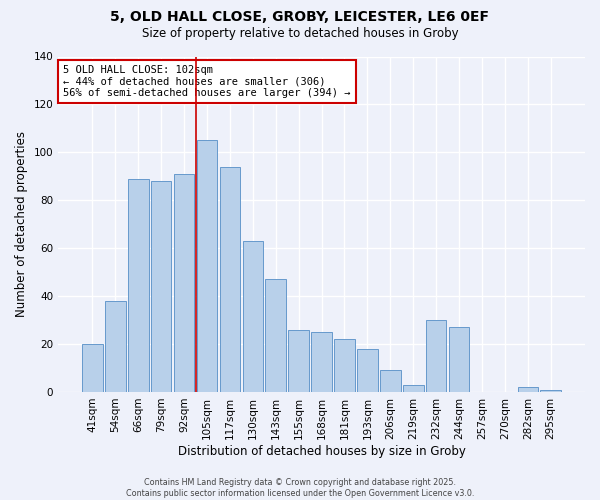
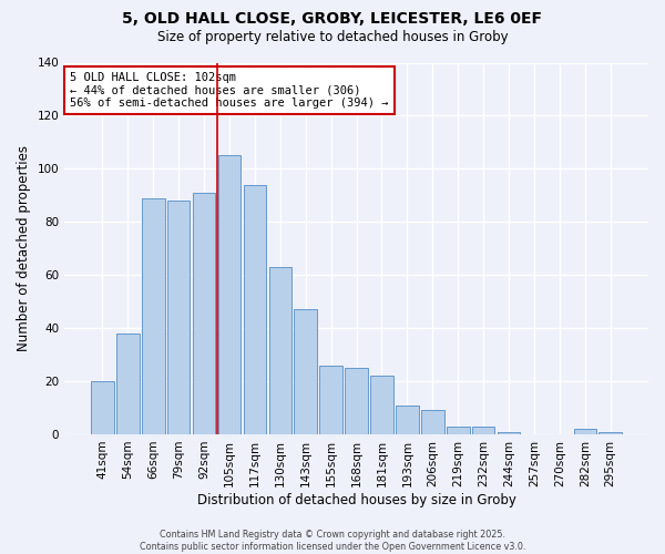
193sqm: 18 -> 11
232sqm: 30 -> 3
244sqm: 27 -> 1
